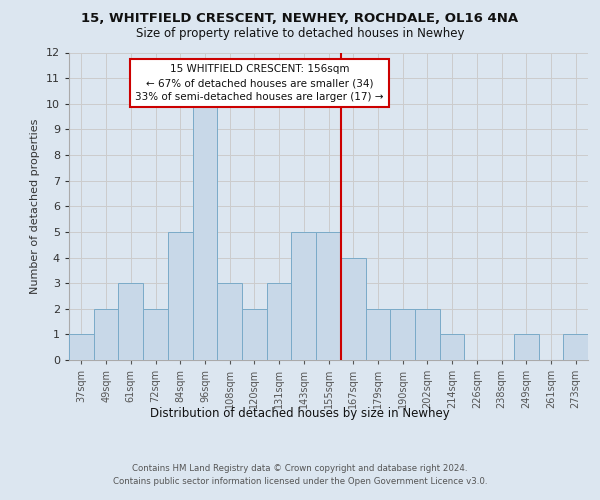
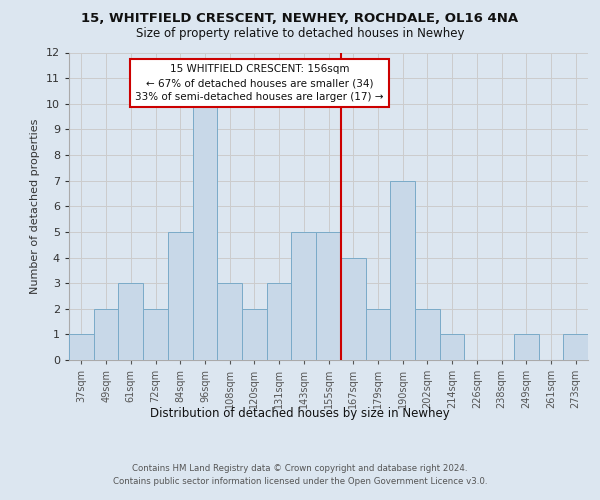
190sqm: 2 -> 7
